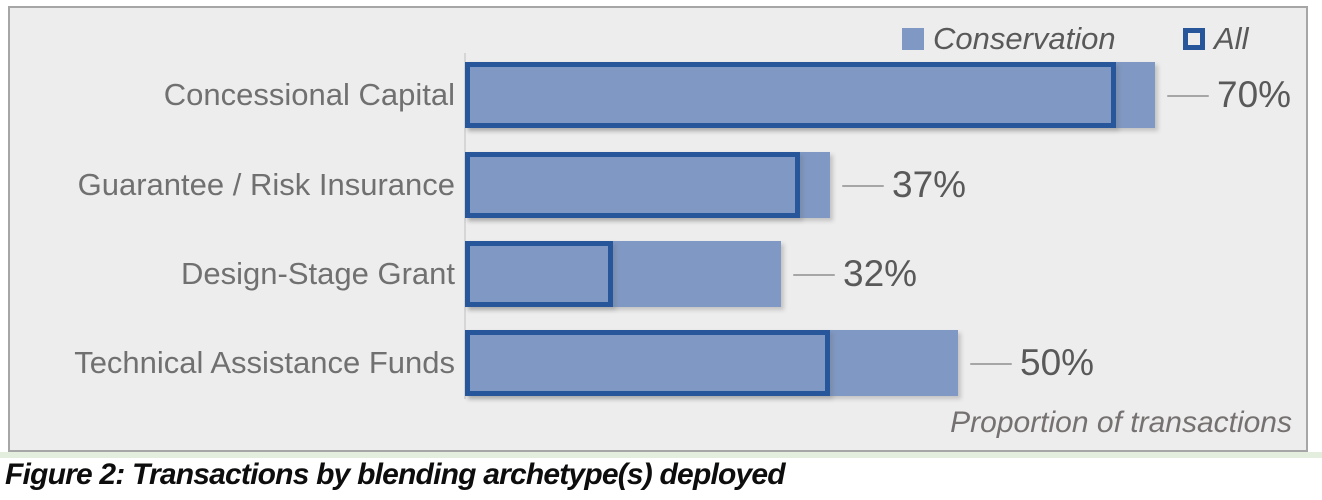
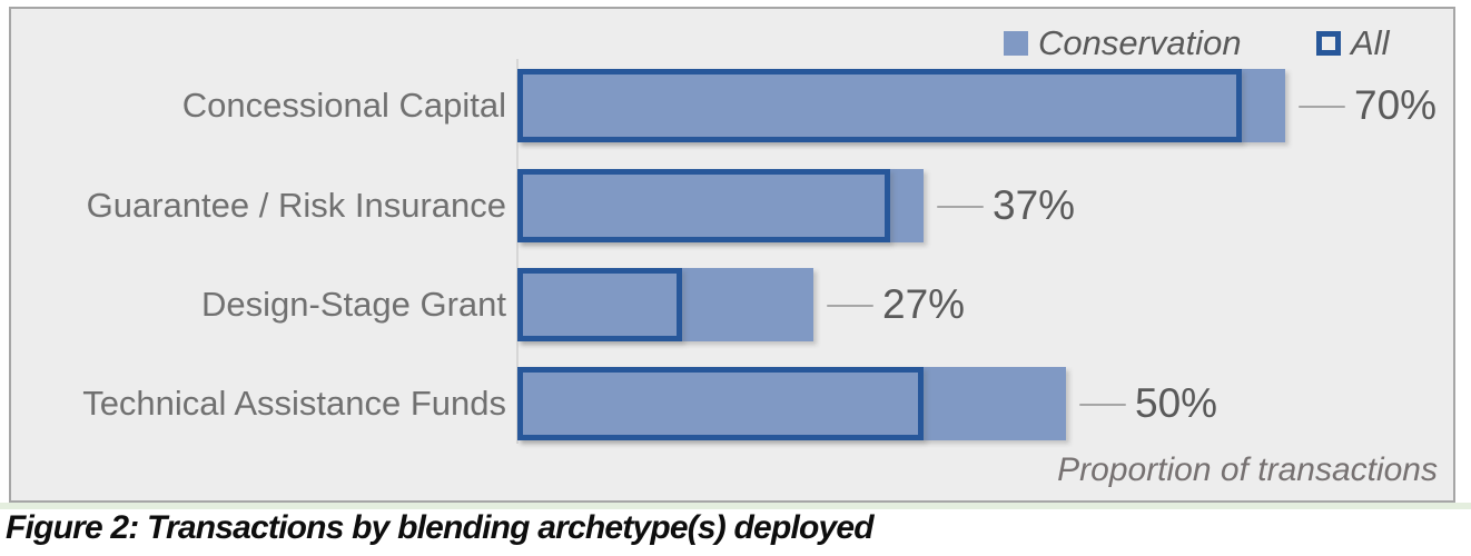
Conservation/Design-Stage Grant: 32% -> 27%
